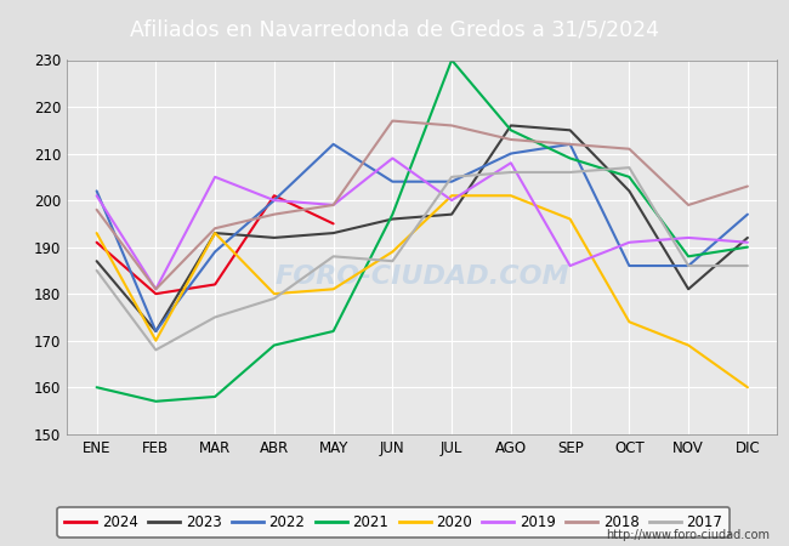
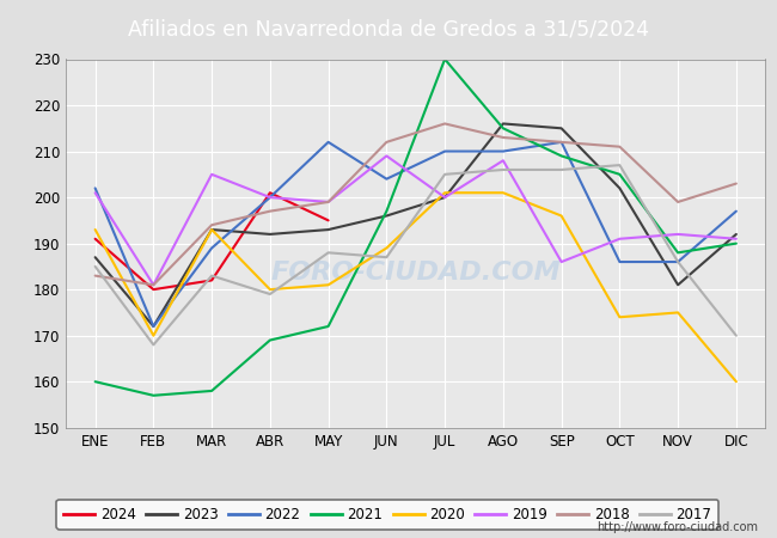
2018/ENE: 198 -> 183
2017/MAR: 175 -> 183
2018/JUN: 217 -> 212
2023/JUL: 197 -> 200
2022/JUL: 204 -> 210
2020/NOV: 169 -> 175
2017/DIC: 186 -> 170
